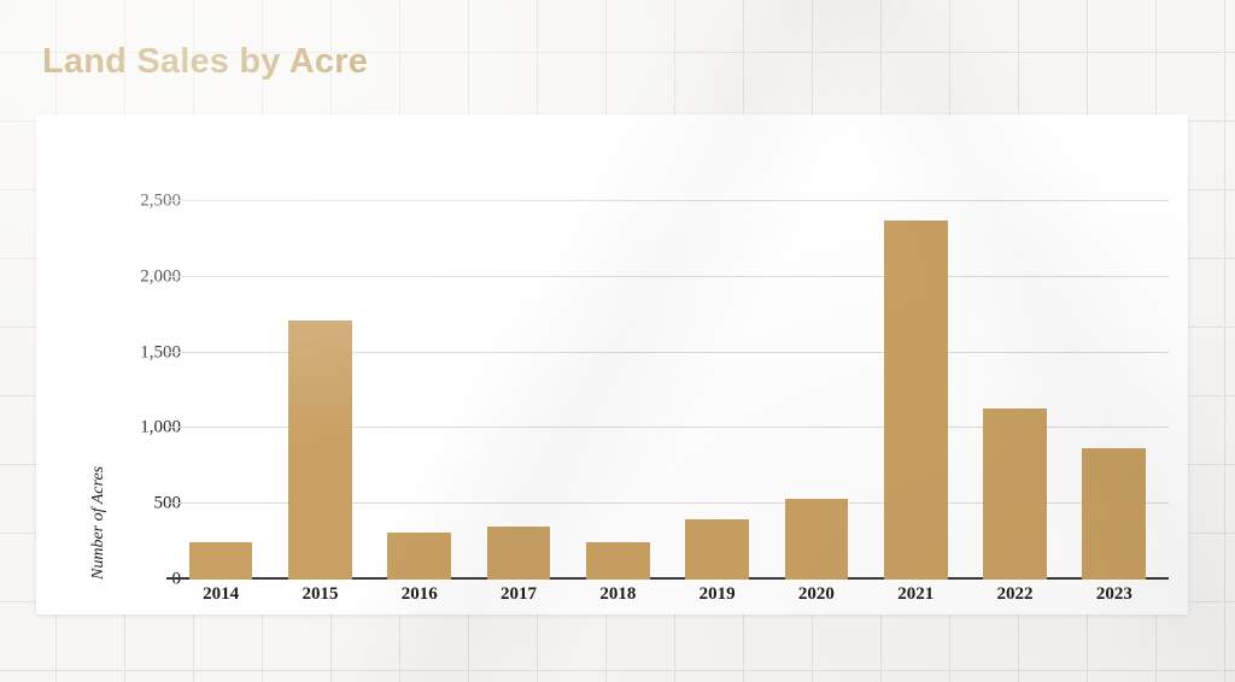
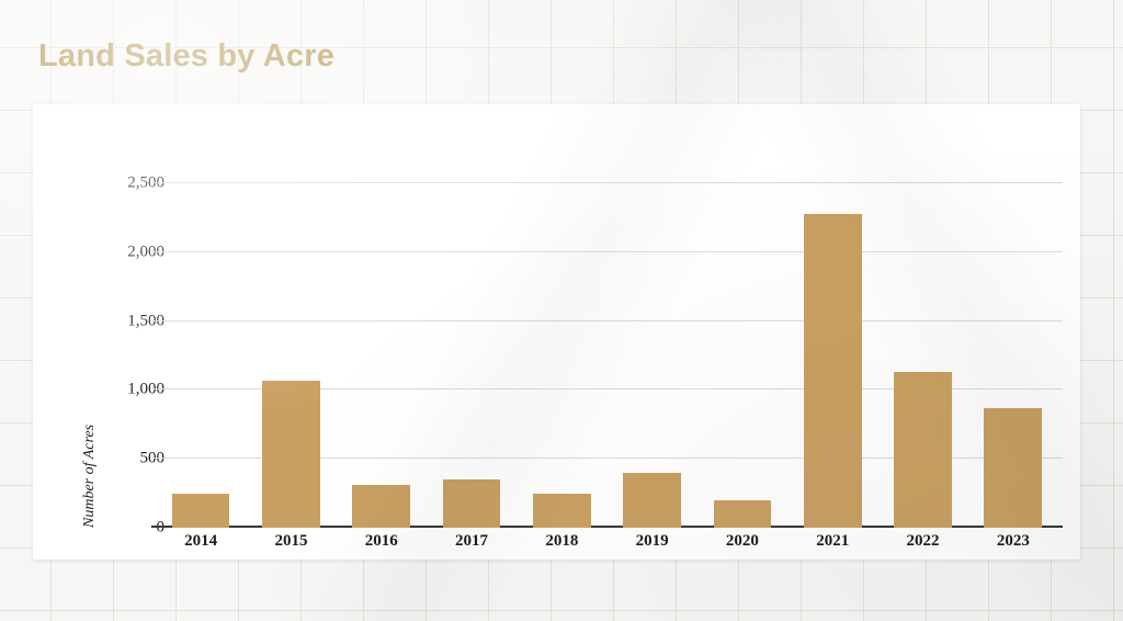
2015: 1710 -> 1070
2020: 530 -> 200
2021: 2370 -> 2280
